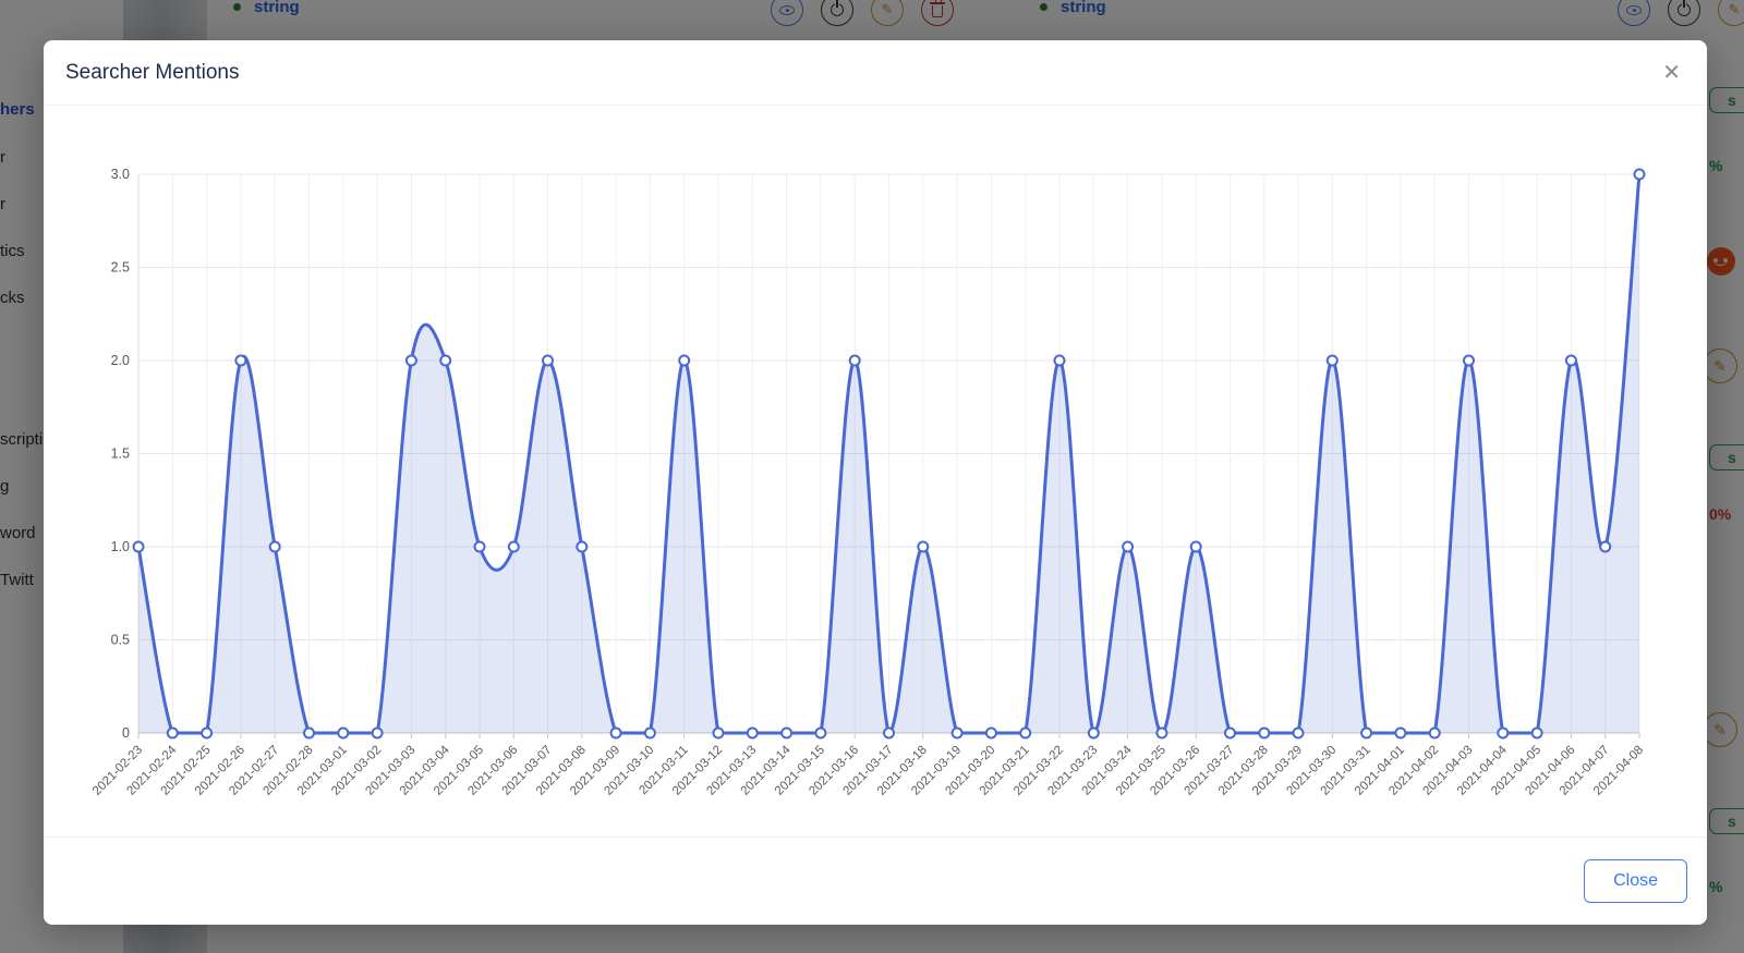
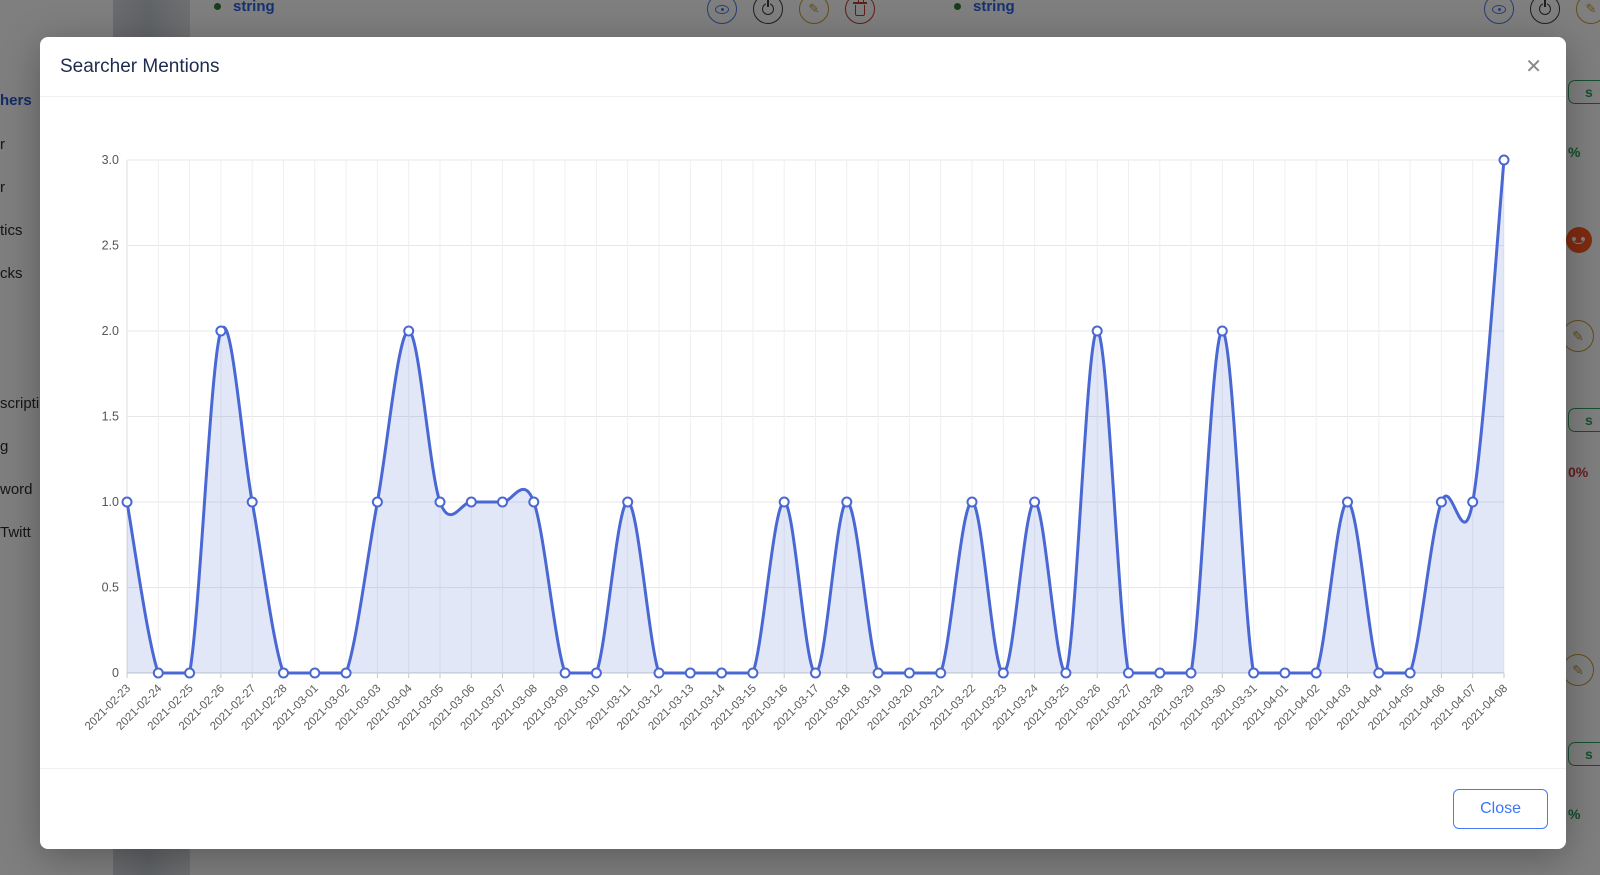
2021-03-03: 2 -> 1
2021-03-07: 2 -> 1
2021-03-11: 2 -> 1
2021-03-16: 2 -> 1
2021-03-22: 2 -> 1
2021-03-26: 1 -> 2
2021-04-03: 2 -> 1
2021-04-06: 2 -> 1
